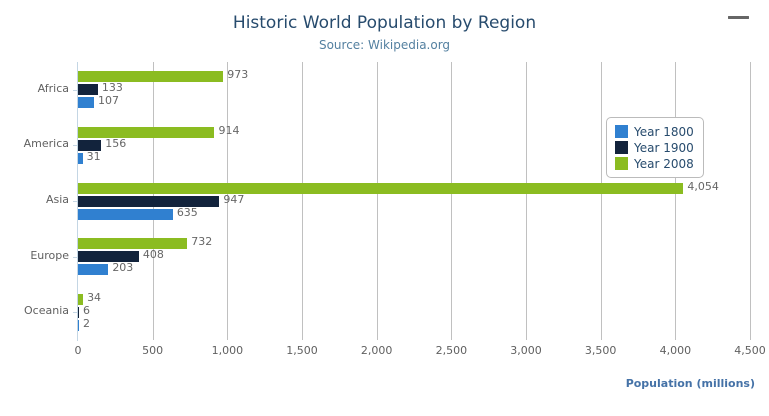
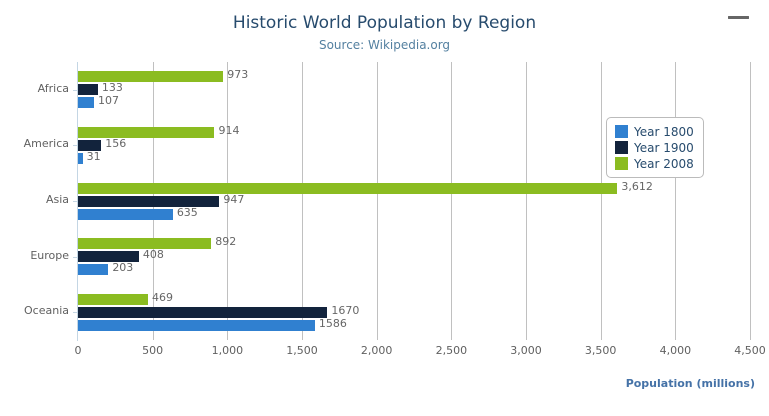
Year 2008/Asia: 4,054 -> 3,612
Year 2008/Europe: 732 -> 892
Year 1800/Oceania: 2 -> 1586
Year 1900/Oceania: 6 -> 1670
Year 2008/Oceania: 34 -> 469
